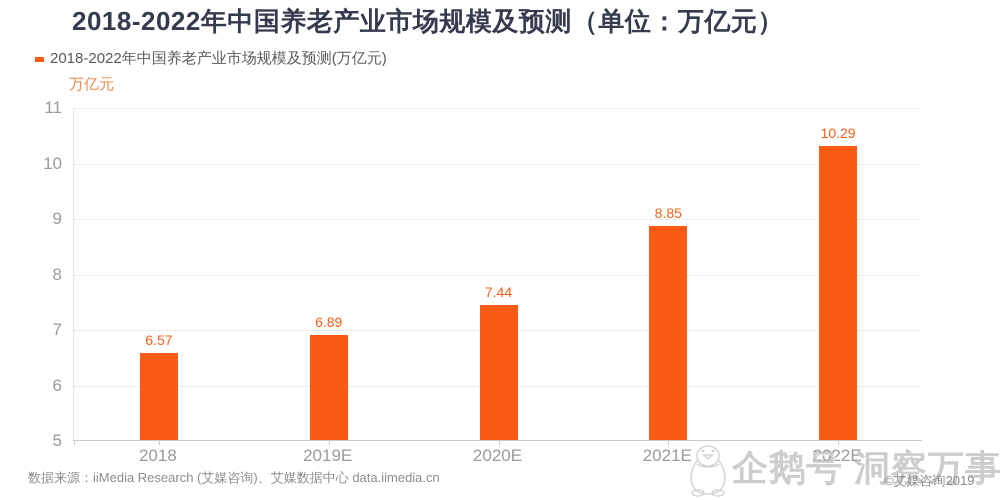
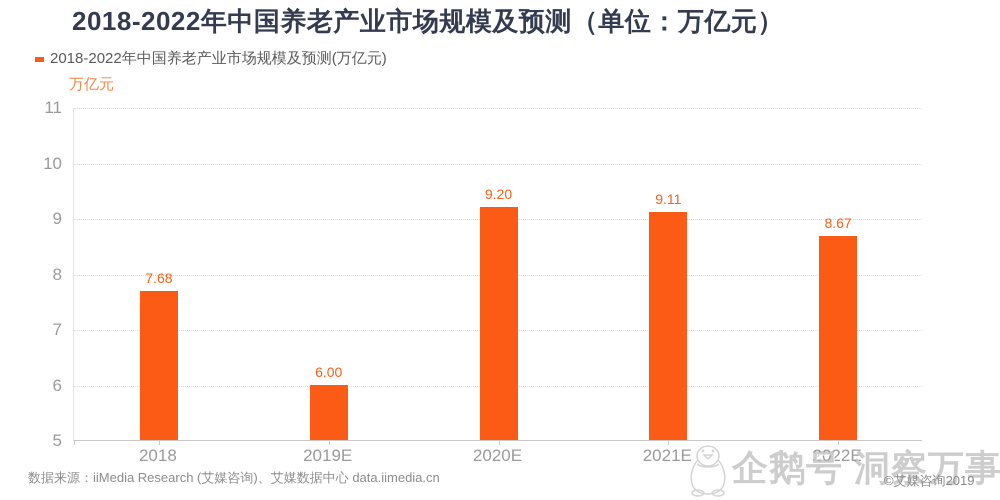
2018: 6.57 -> 7.68
2019E: 6.89 -> 6.00
2020E: 7.44 -> 9.20
2021E: 8.85 -> 9.11
2022E: 10.29 -> 8.67
